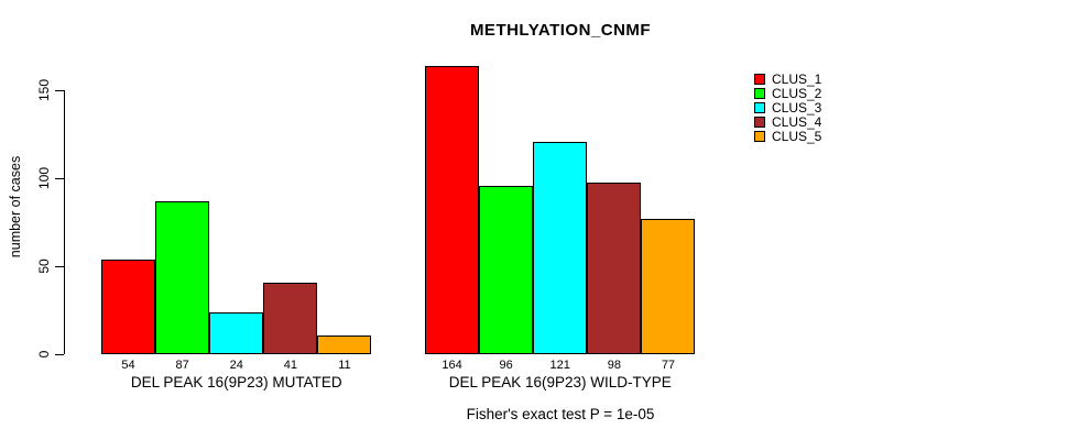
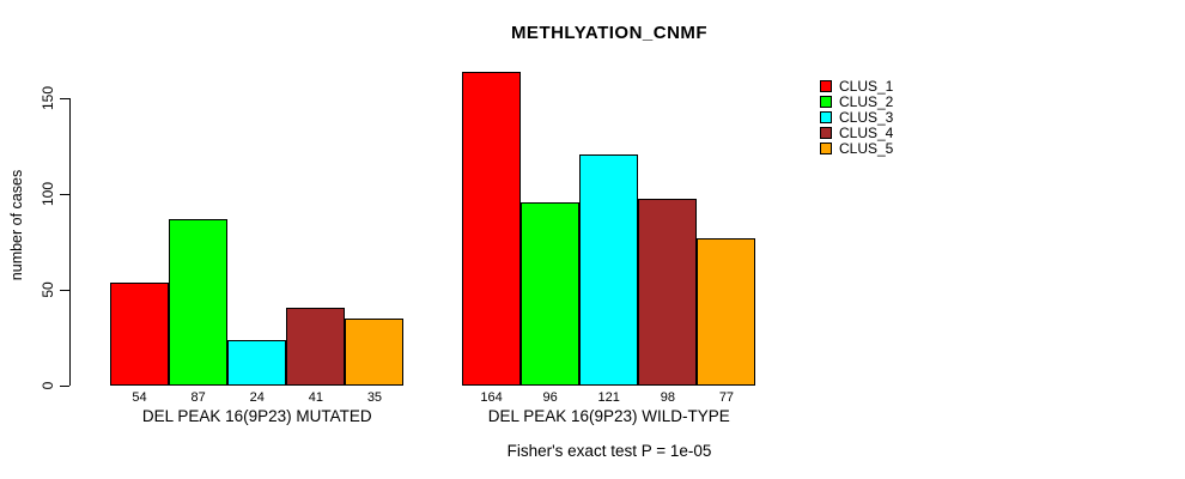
CLUS_5/DEL PEAK 16(9P23) MUTATED: 11 -> 35
